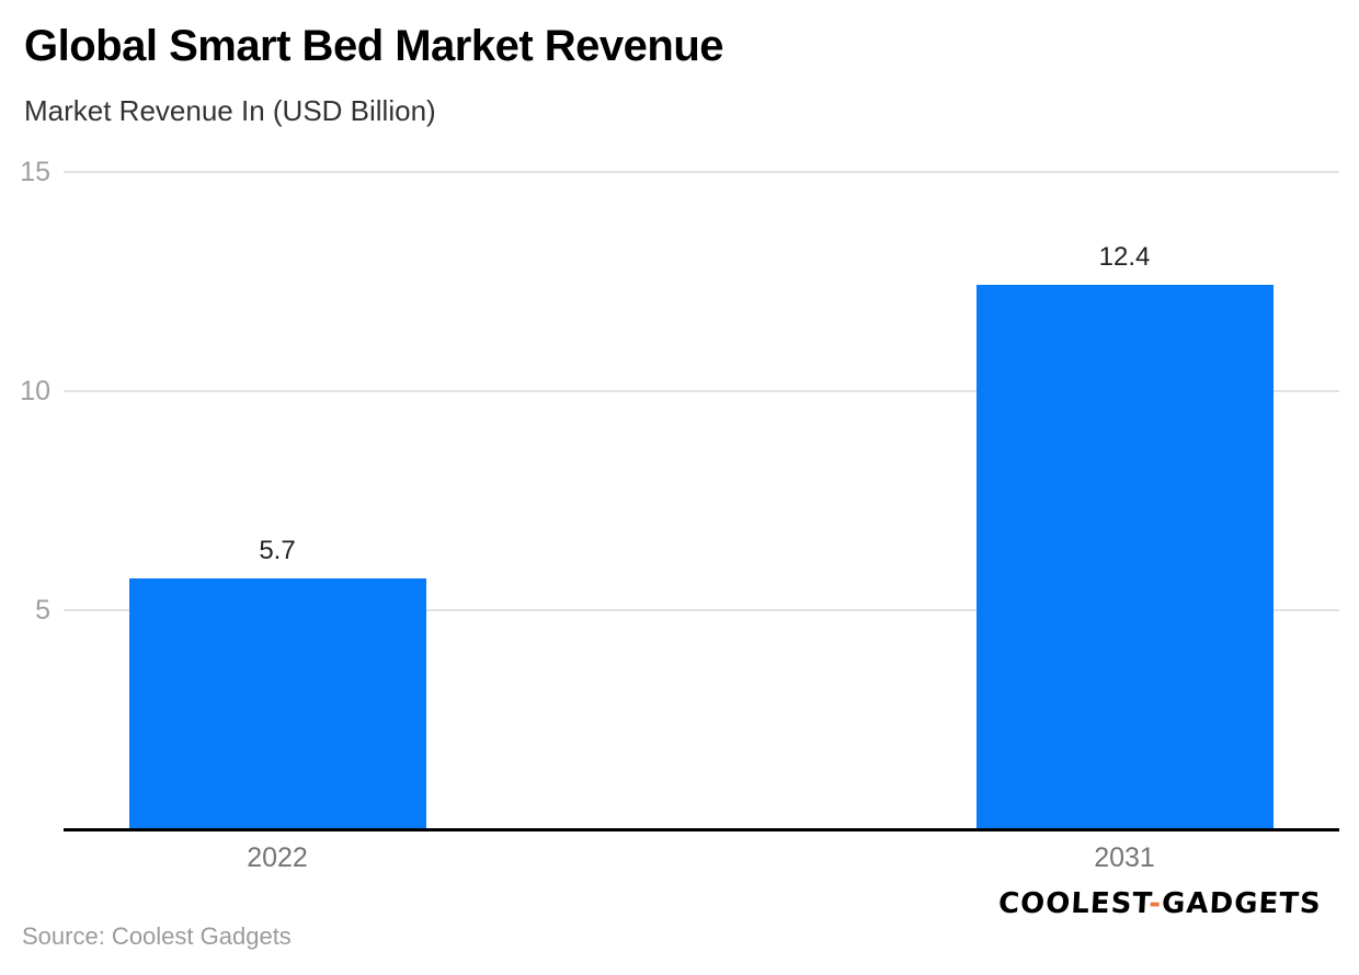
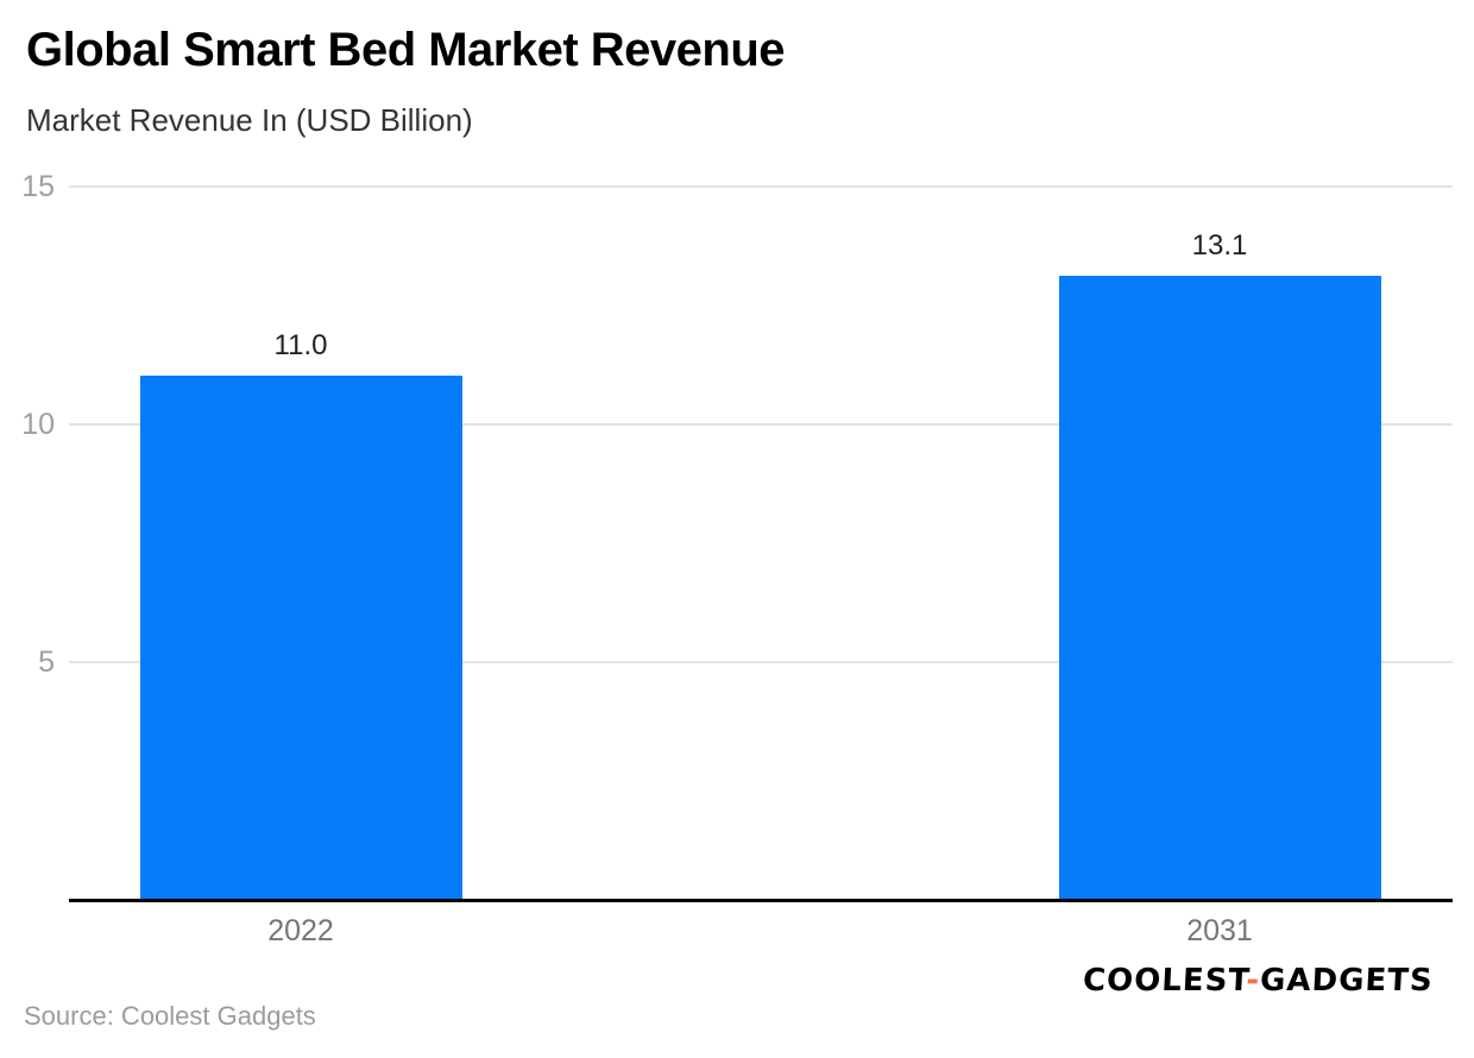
2022: 5.7 -> 11.0
2031: 12.4 -> 13.1
